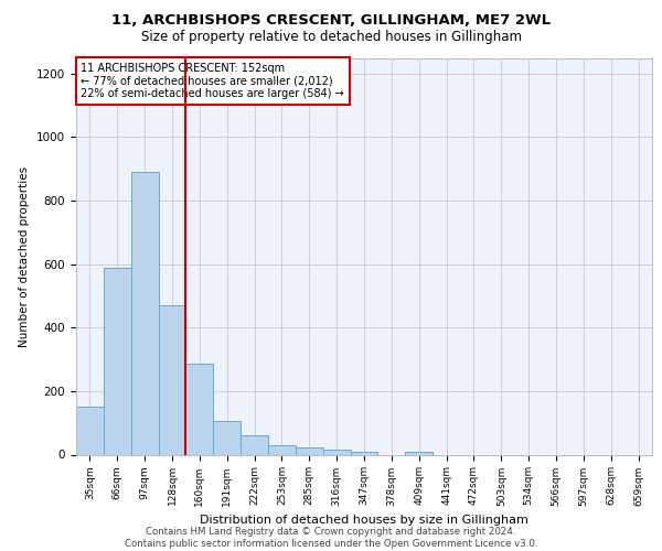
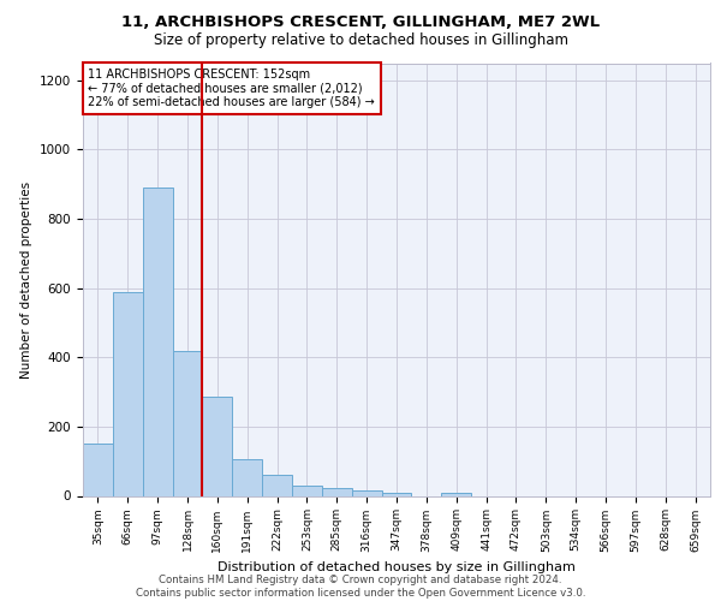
128sqm: 470 -> 420
